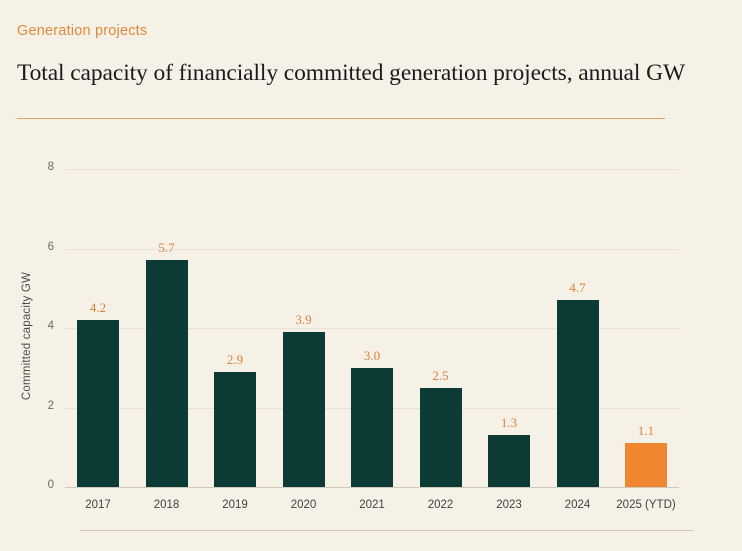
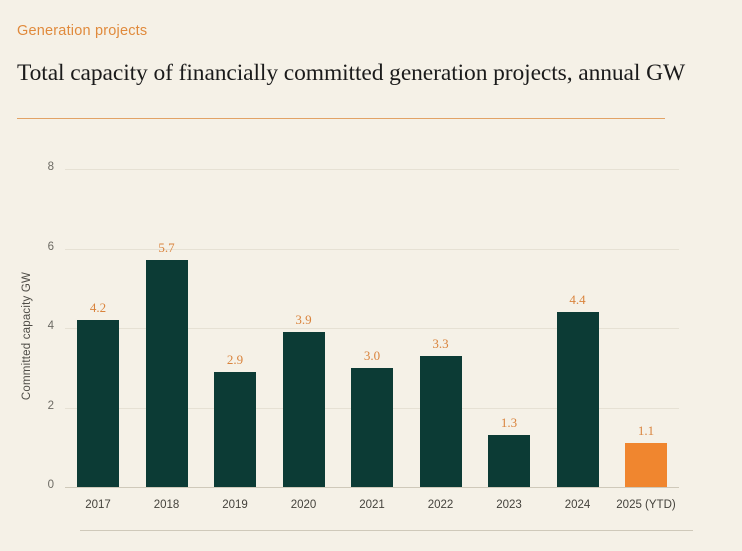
2022: 2.5 -> 3.3
2024: 4.7 -> 4.4
